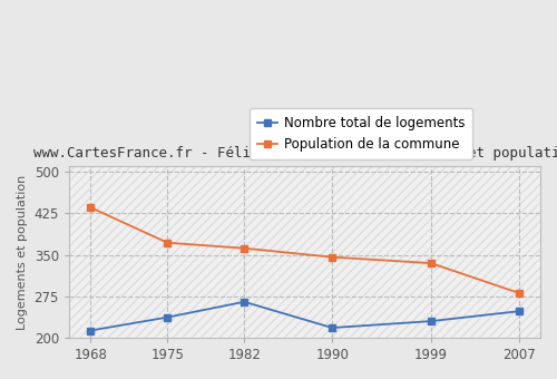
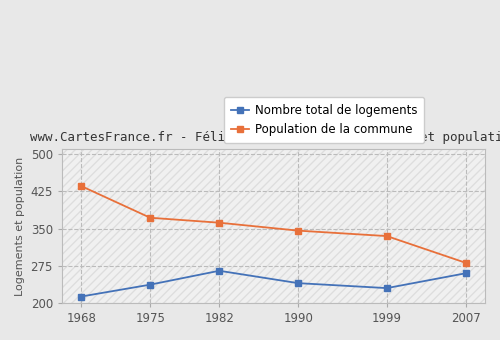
Nombre total de logements/1990: 218 -> 240
Nombre total de logements/2007: 248 -> 260
